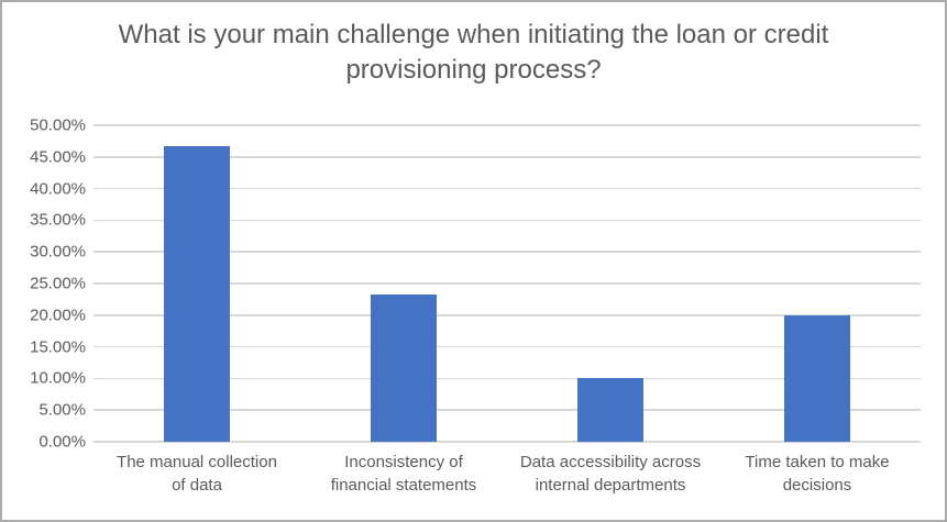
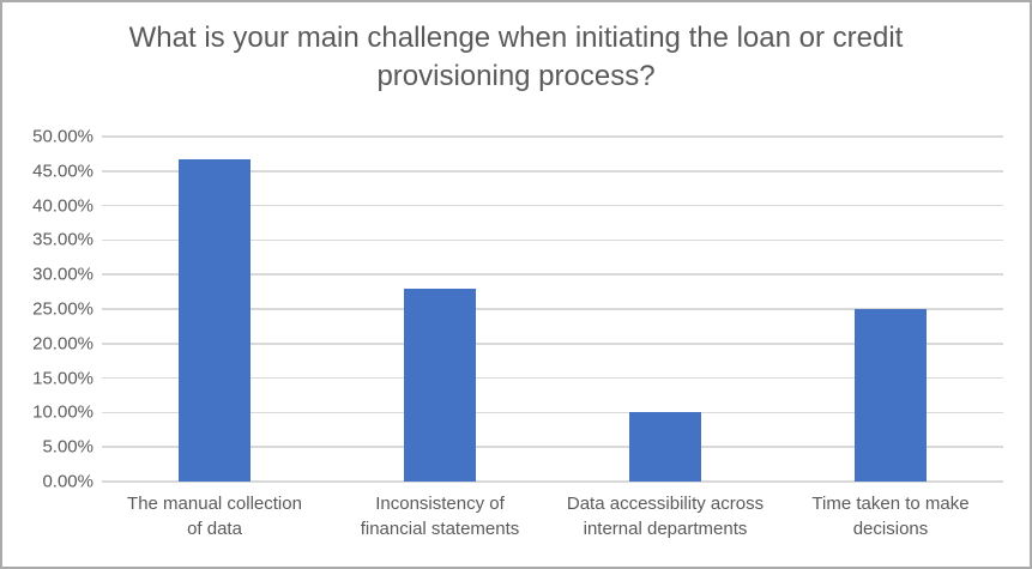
Inconsistency of financial statements: 23% -> 28%
Time taken to make decisions: 20% -> 25%
